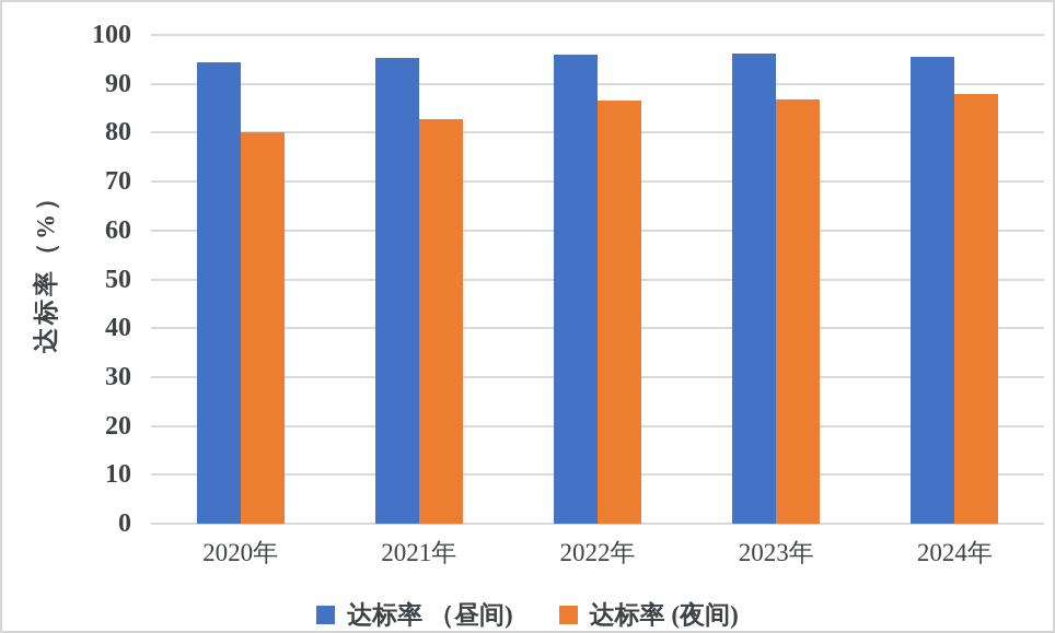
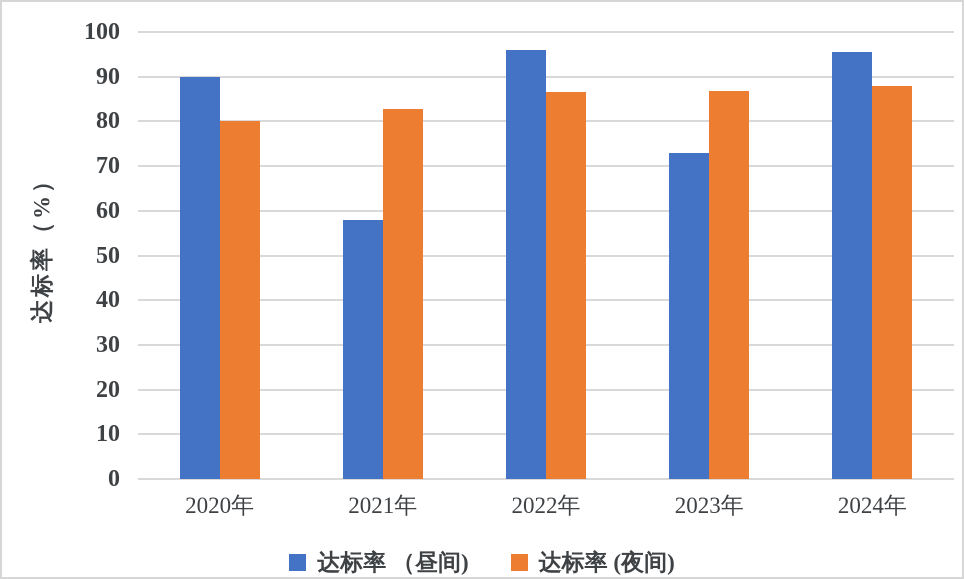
达标率 （昼间)/2020年: 94 -> 90
达标率 （昼间)/2021年: 95 -> 58
达标率 （昼间)/2023年: 96 -> 73
